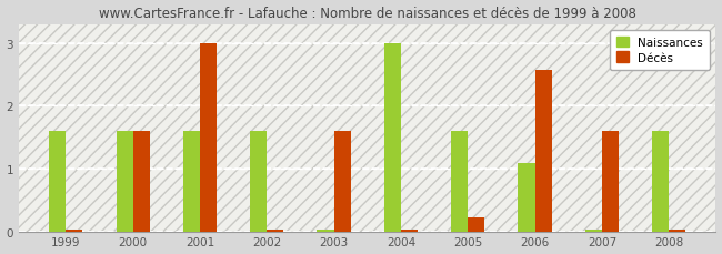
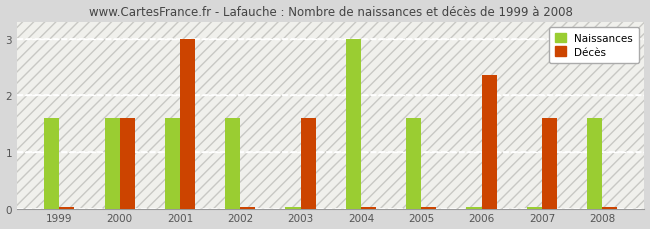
Décès/2005: 0.22 -> 0.02
Naissances/2006: 1.08 -> 0.02
Décès/2006: 2.56 -> 2.35
